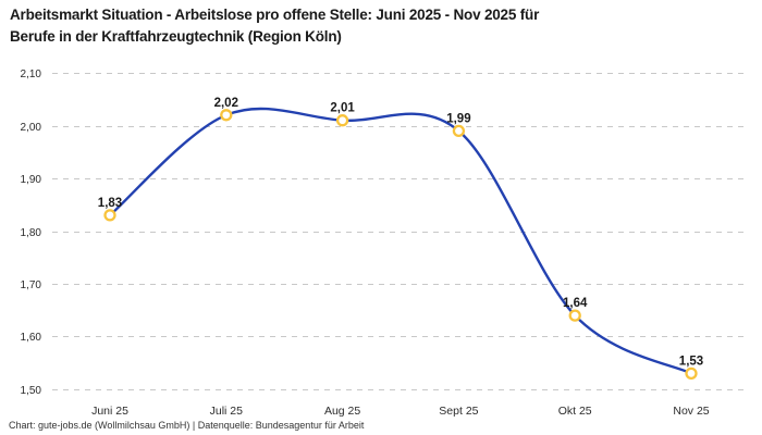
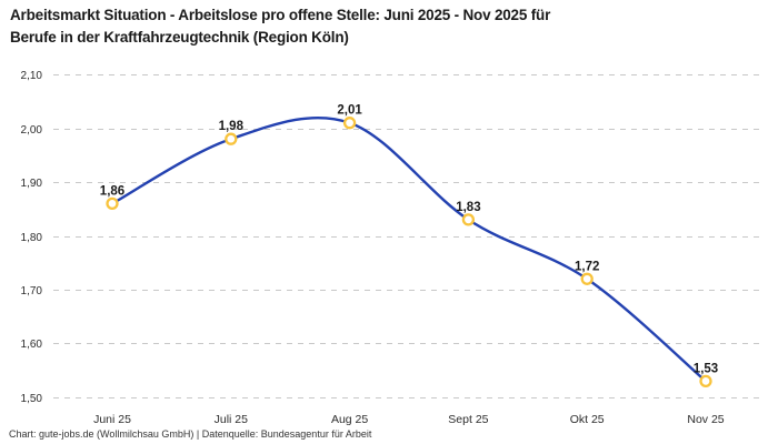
Juni 25: 1,83 -> 1,86
Juli 25: 2,02 -> 1,98
Sept 25: 1,99 -> 1,83
Okt 25: 1,64 -> 1,72
